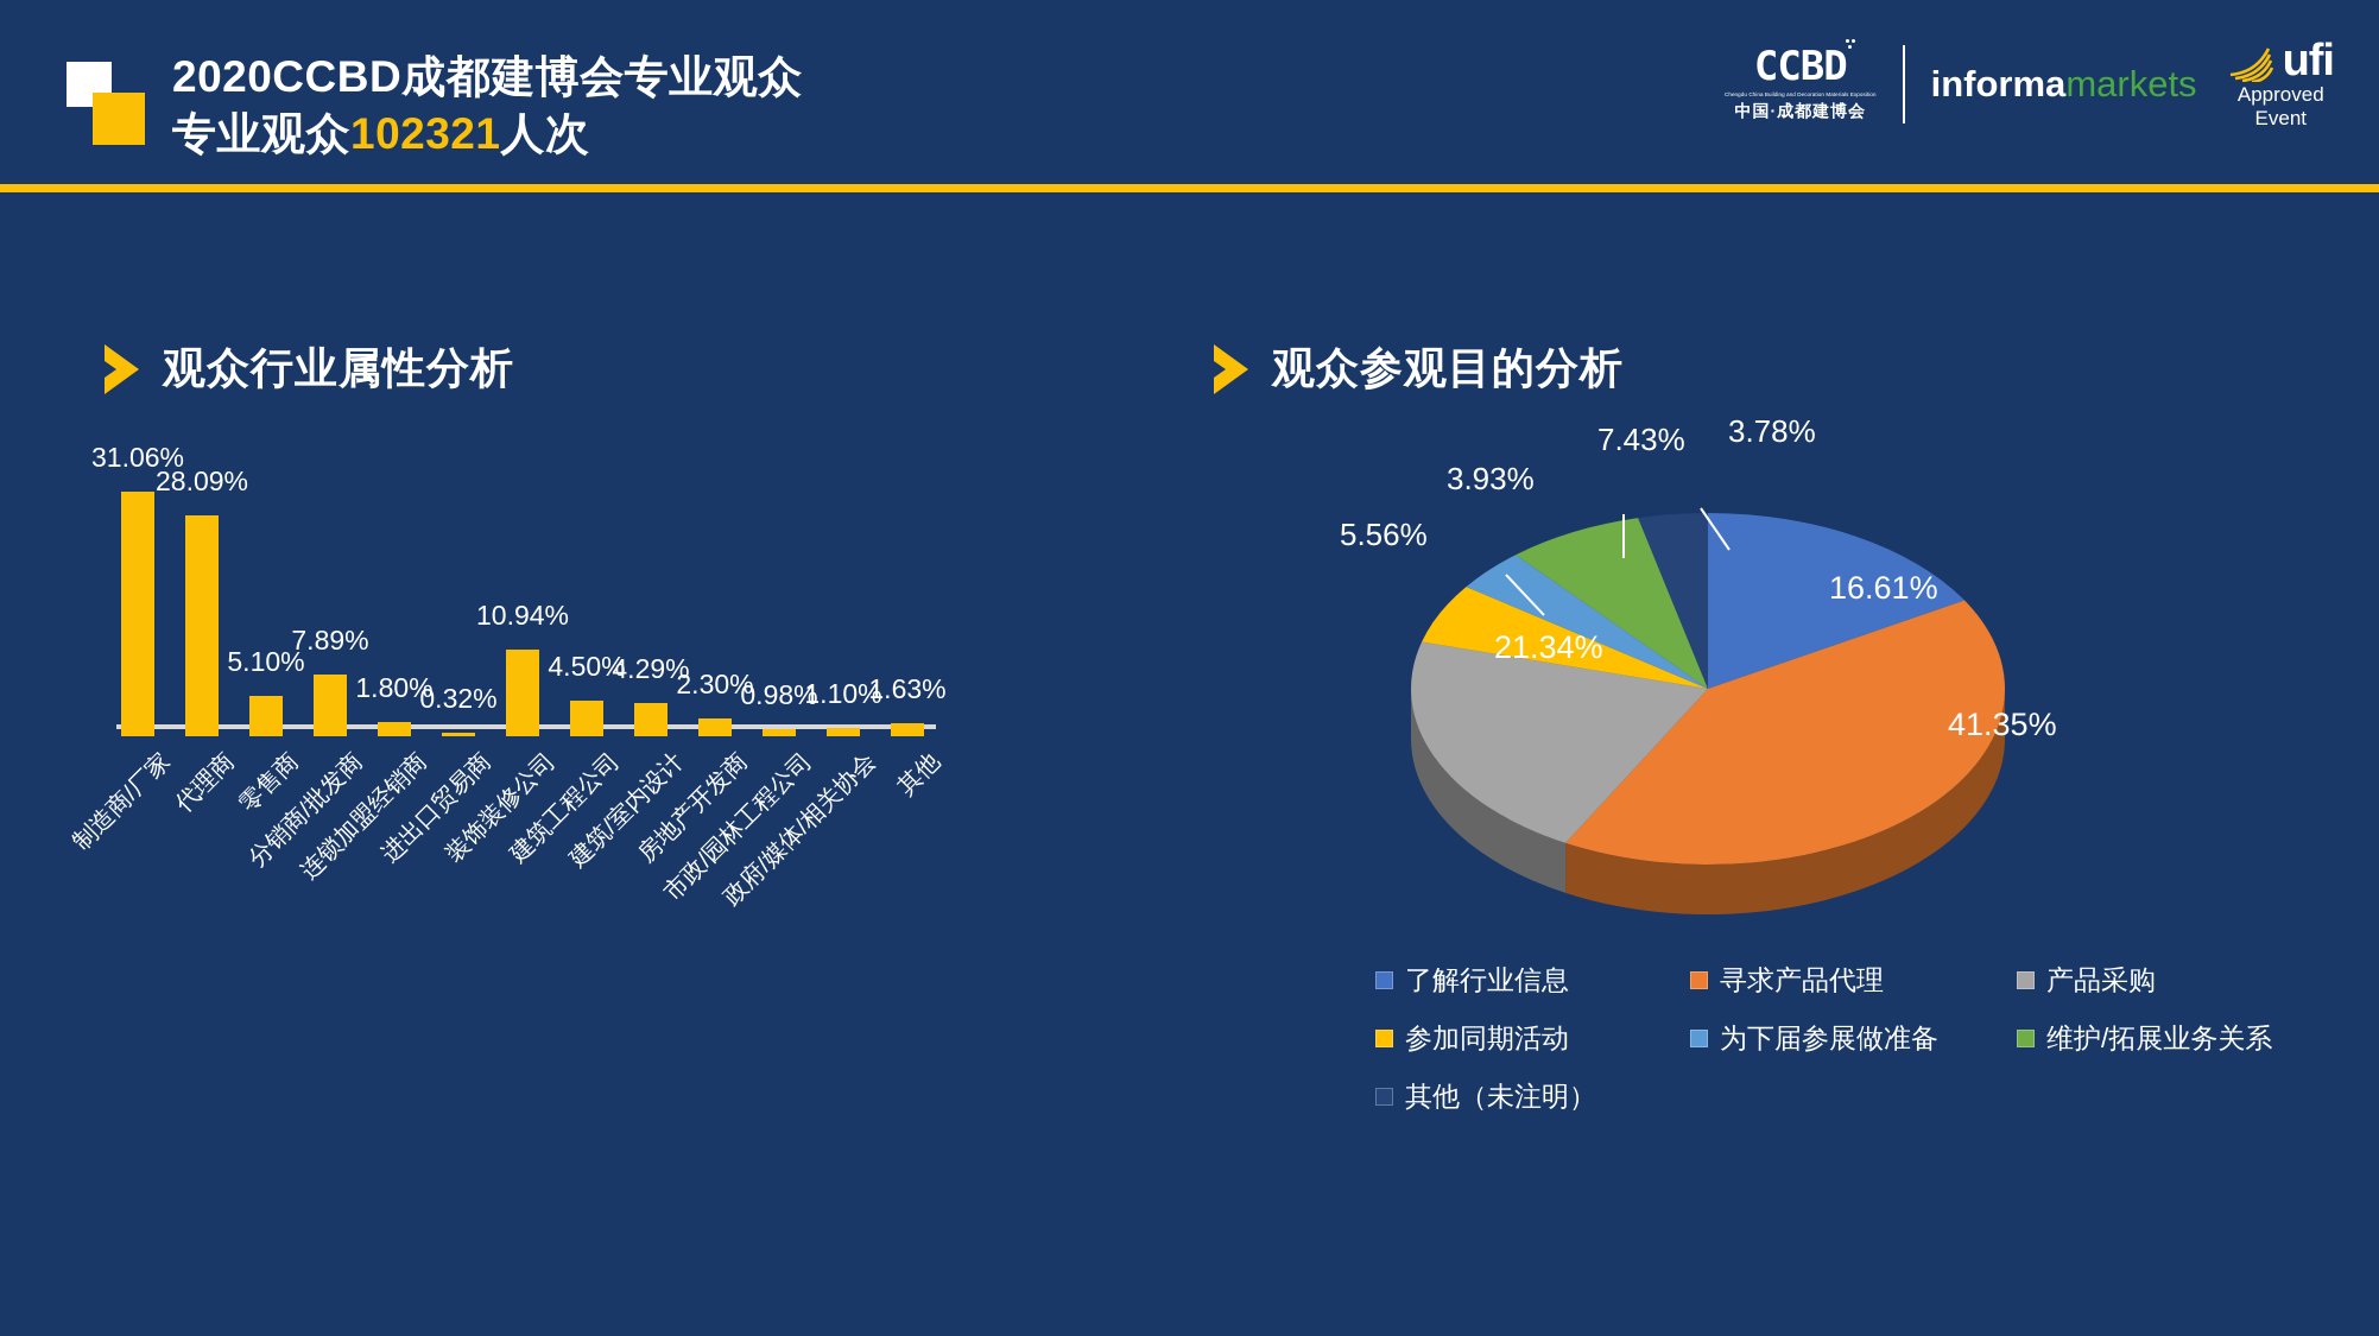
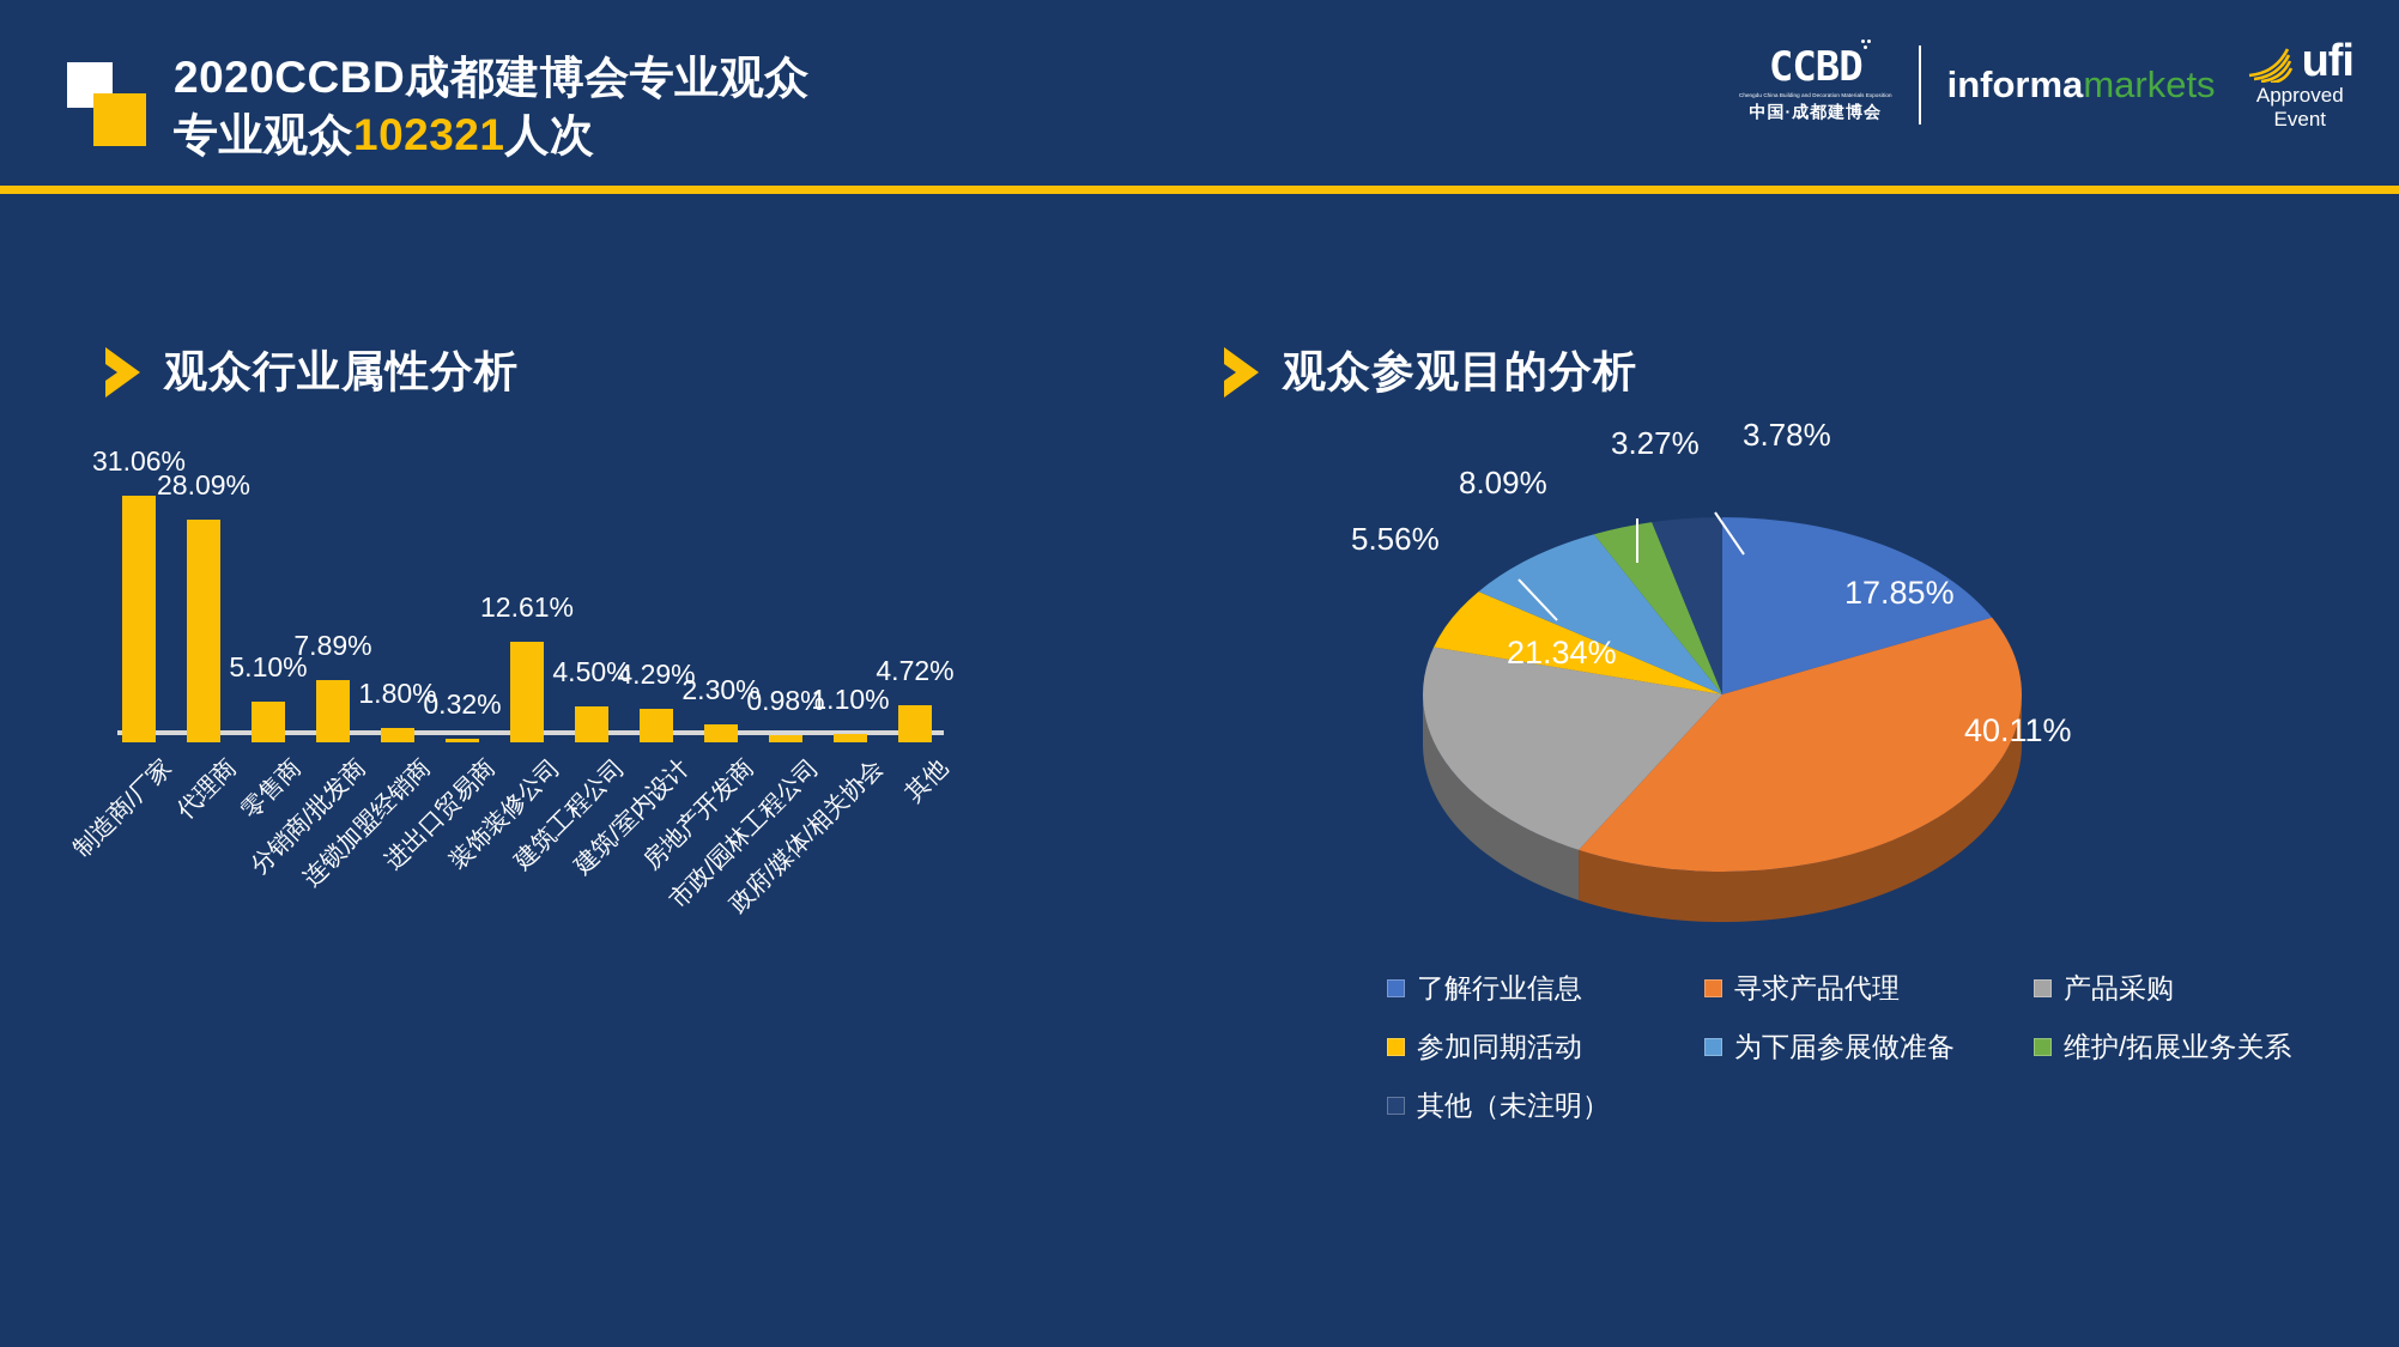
观众行业属性分析/装饰装修公司: 10.94% -> 12.61%
观众行业属性分析/其他: 1.63% -> 4.72%
观众参观目的分析/了解行业信息: 16.61% -> 17.85%
观众参观目的分析/寻求产品代理: 41.35% -> 40.11%
观众参观目的分析/为下届参展做准备: 3.93% -> 8.09%
观众参观目的分析/维护/拓展业务关系: 7.43% -> 3.27%
